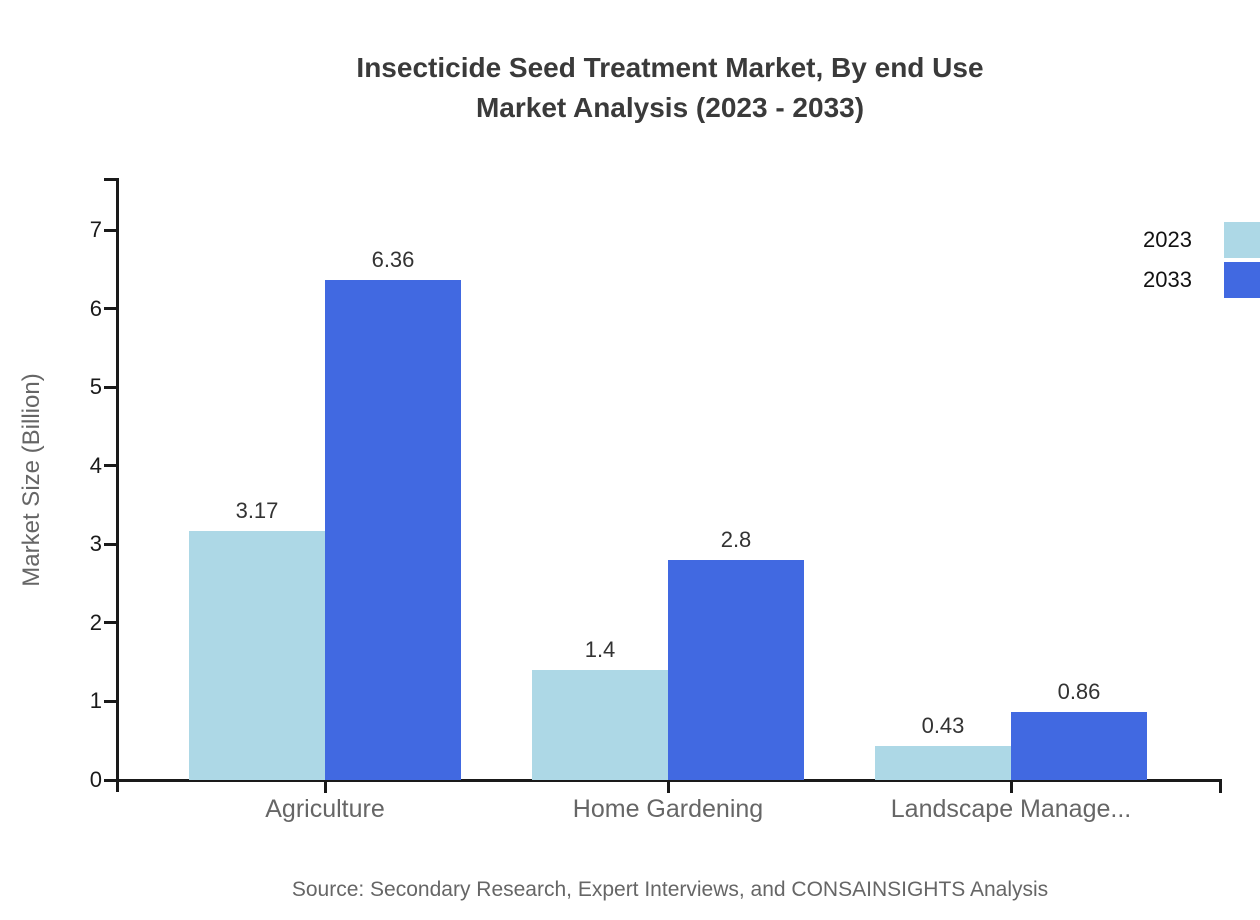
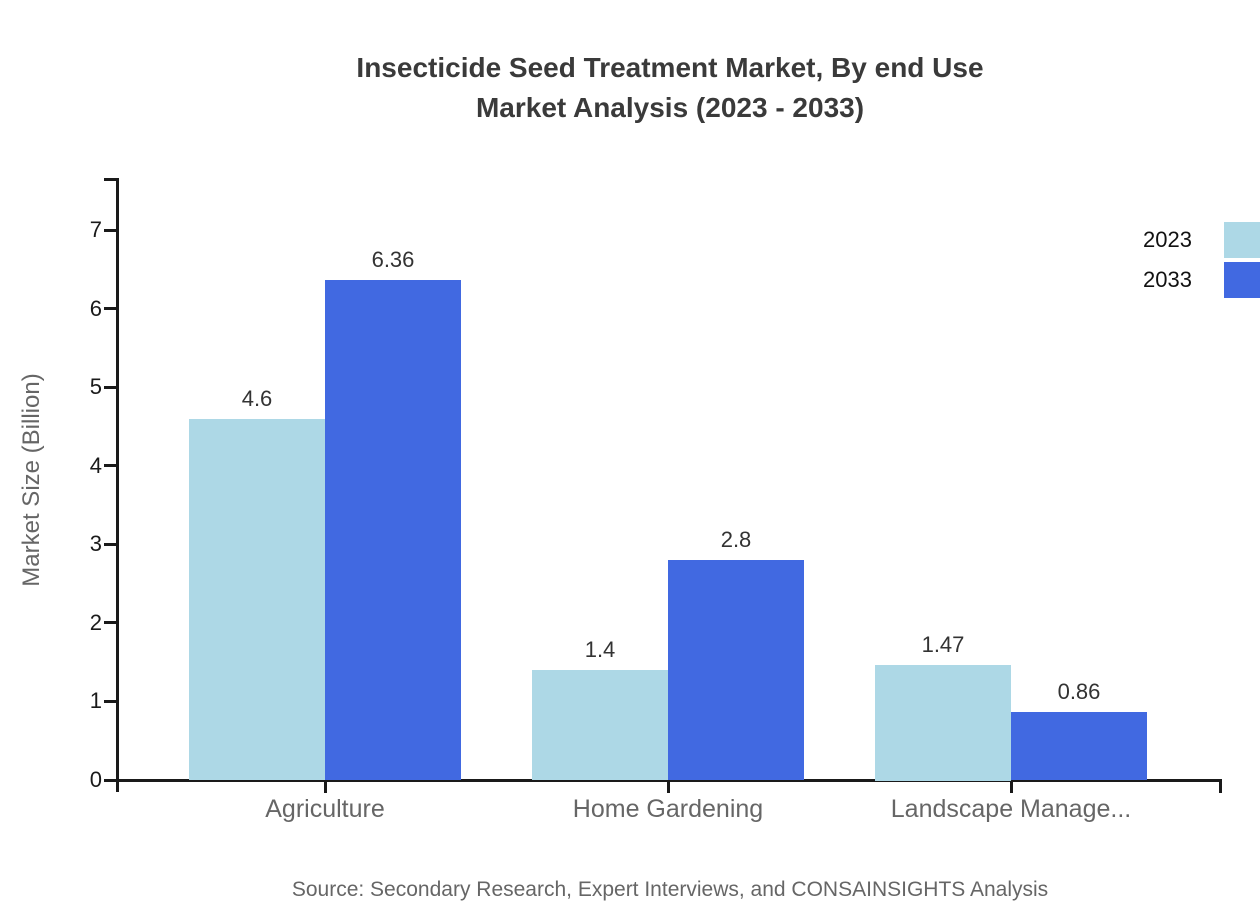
2023/Agriculture: 3.17 -> 4.6
2023/Landscape Manage...: 0.43 -> 1.47
